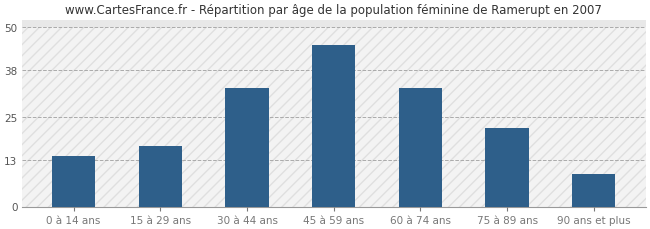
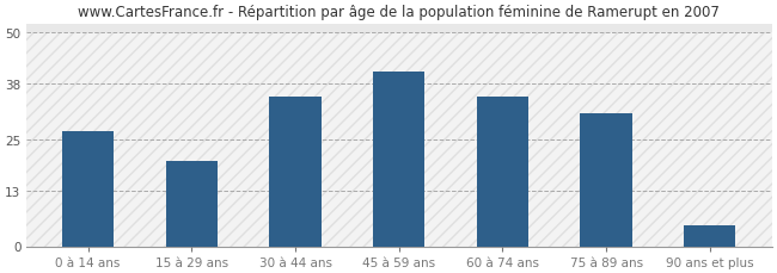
0 à 14 ans: 14 -> 27
15 à 29 ans: 17 -> 20
30 à 44 ans: 33 -> 35
45 à 59 ans: 45 -> 41
60 à 74 ans: 33 -> 35
75 à 89 ans: 22 -> 31
90 ans et plus: 9 -> 5
